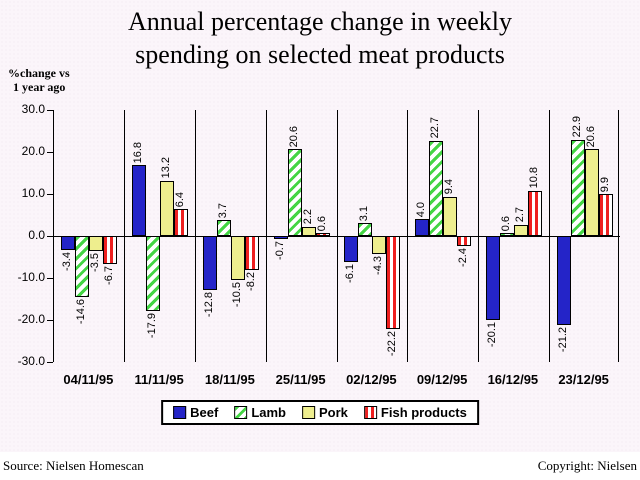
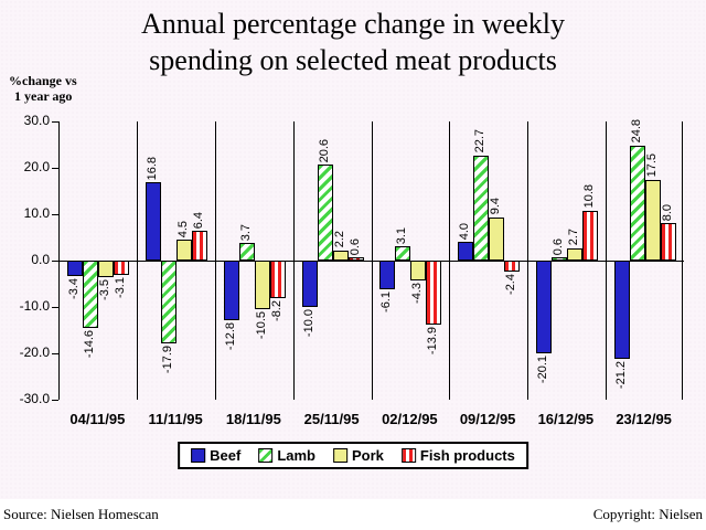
Fish products/04/11/95: -6.7 -> -3.1
Pork/11/11/95: 13.2 -> 4.5
Beef/25/11/95: -0.7 -> -10.0
Fish products/02/12/95: -22.2 -> -13.9
Lamb/23/12/95: 22.9 -> 24.8
Pork/23/12/95: 20.6 -> 17.5
Fish products/23/12/95: 9.9 -> 8.0
